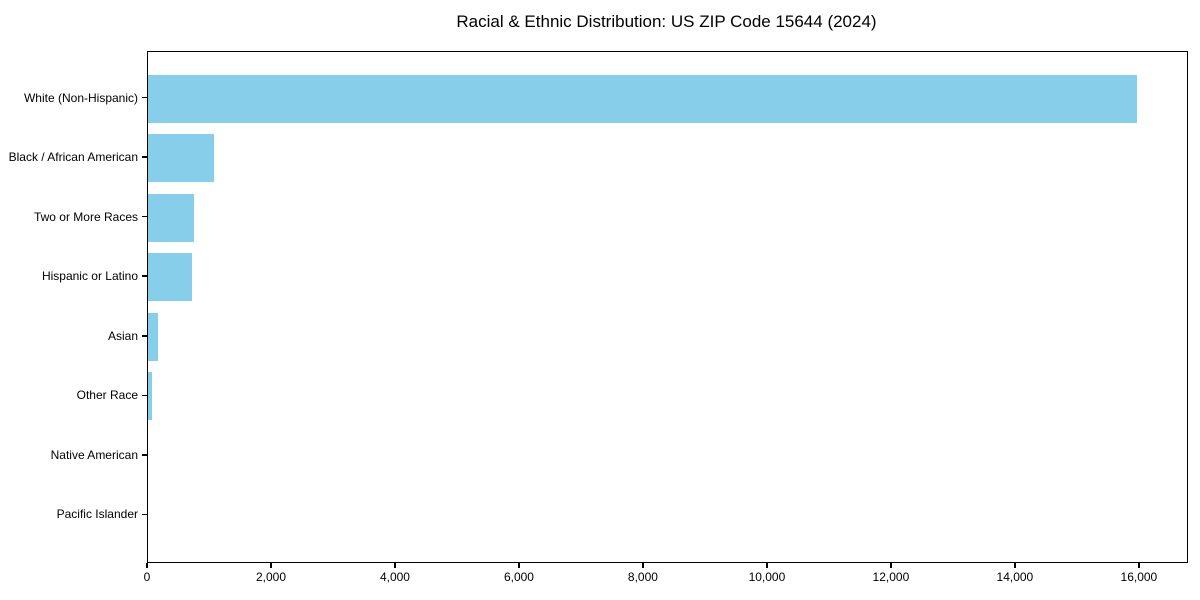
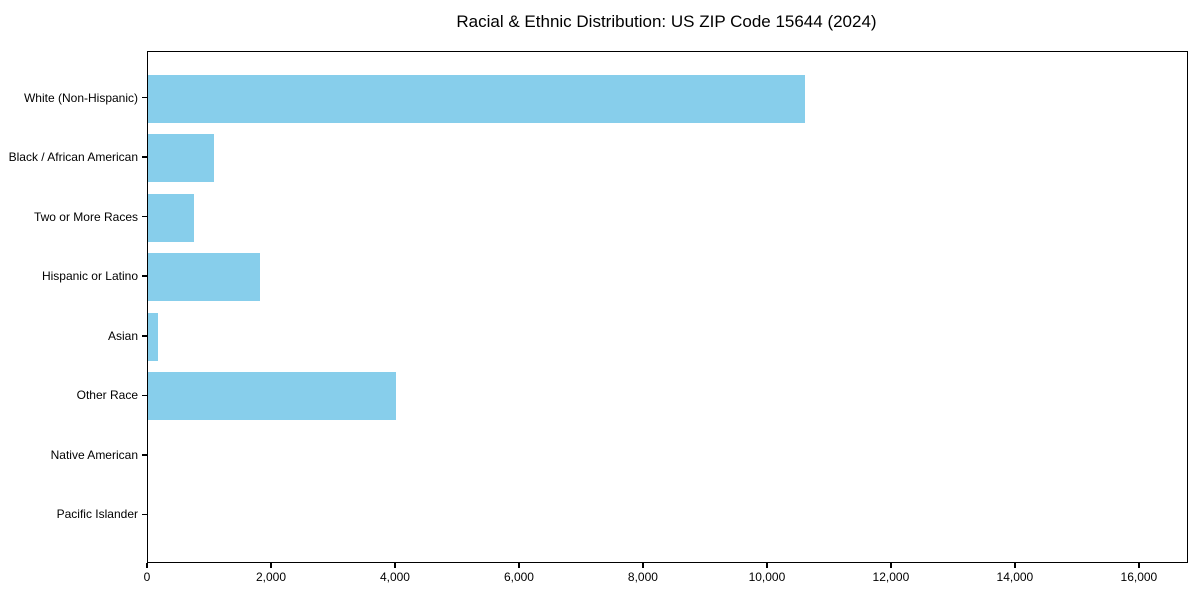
White (Non-Hispanic): 16000 -> 10600
Hispanic or Latino: 700 -> 1800
Other Race: 100 -> 4000
